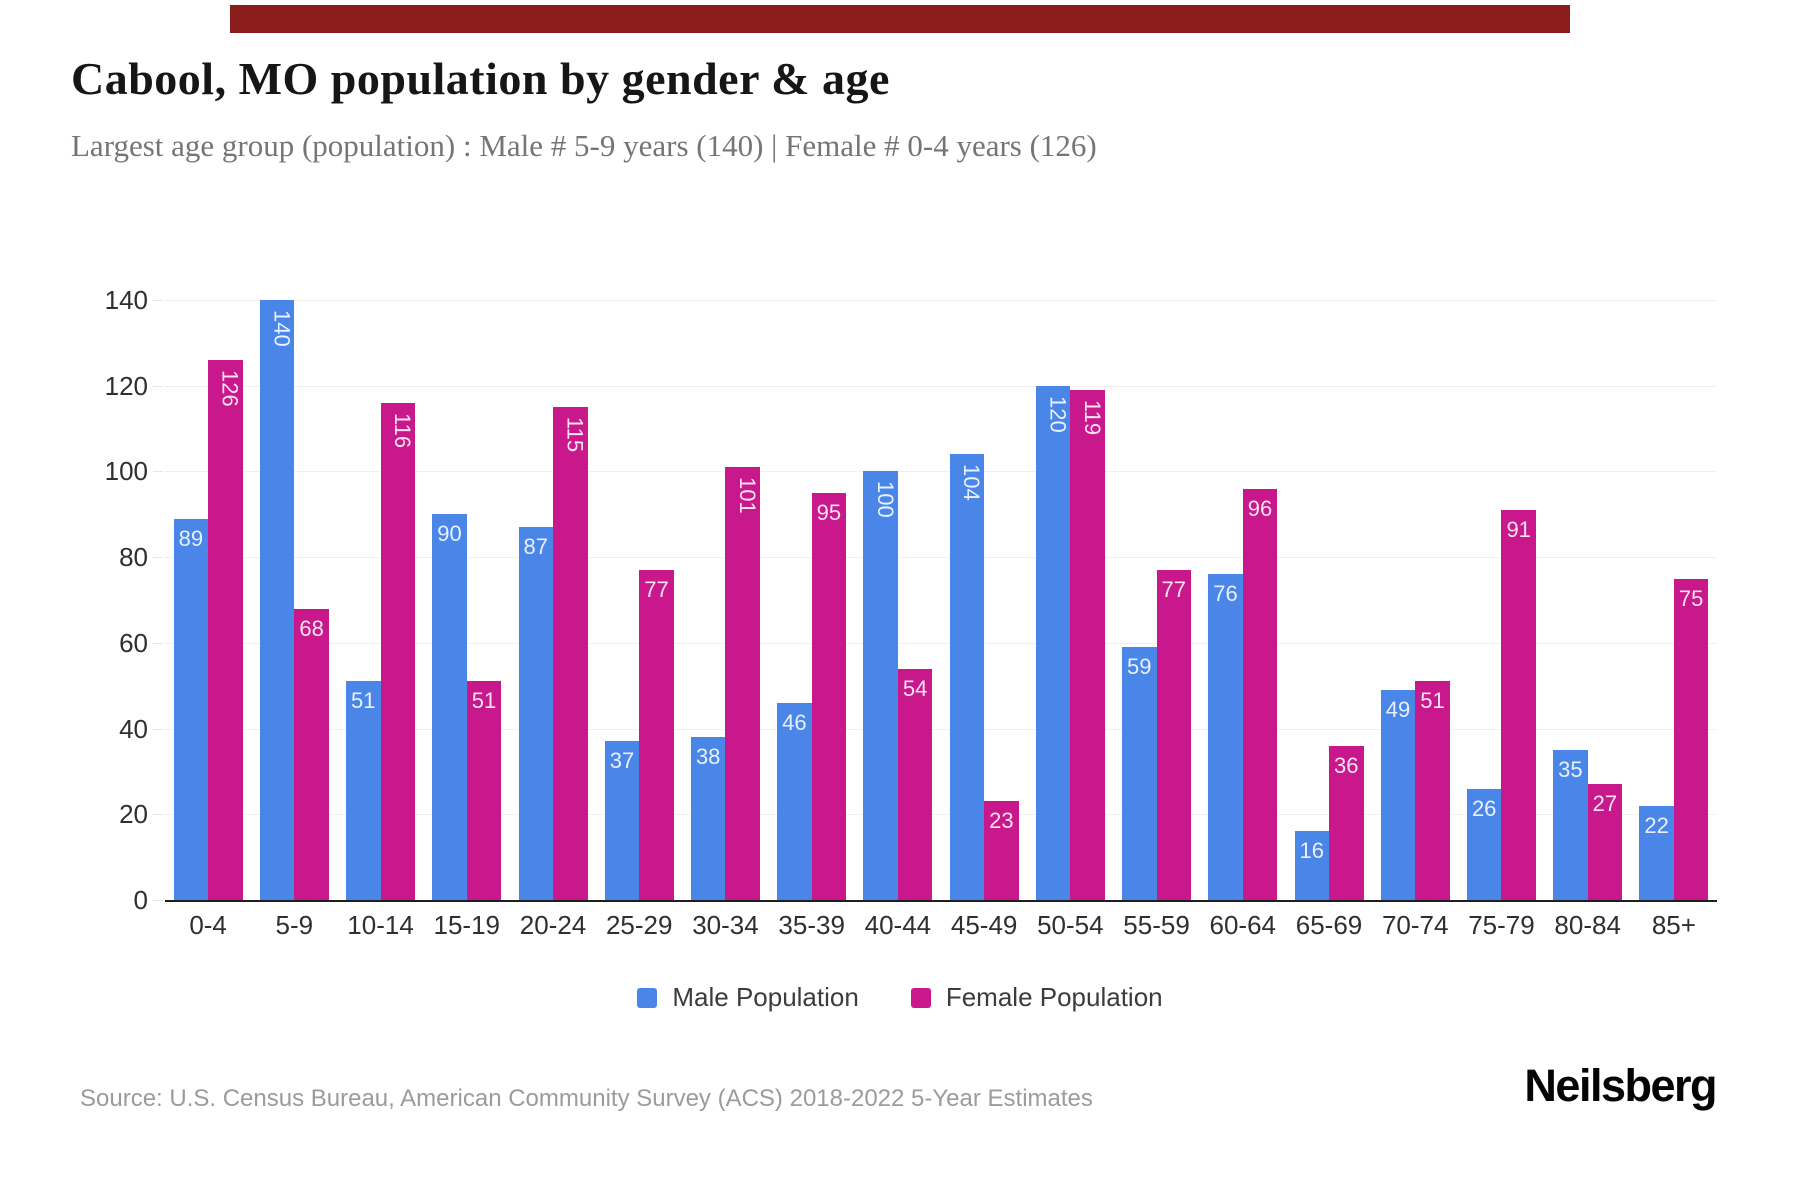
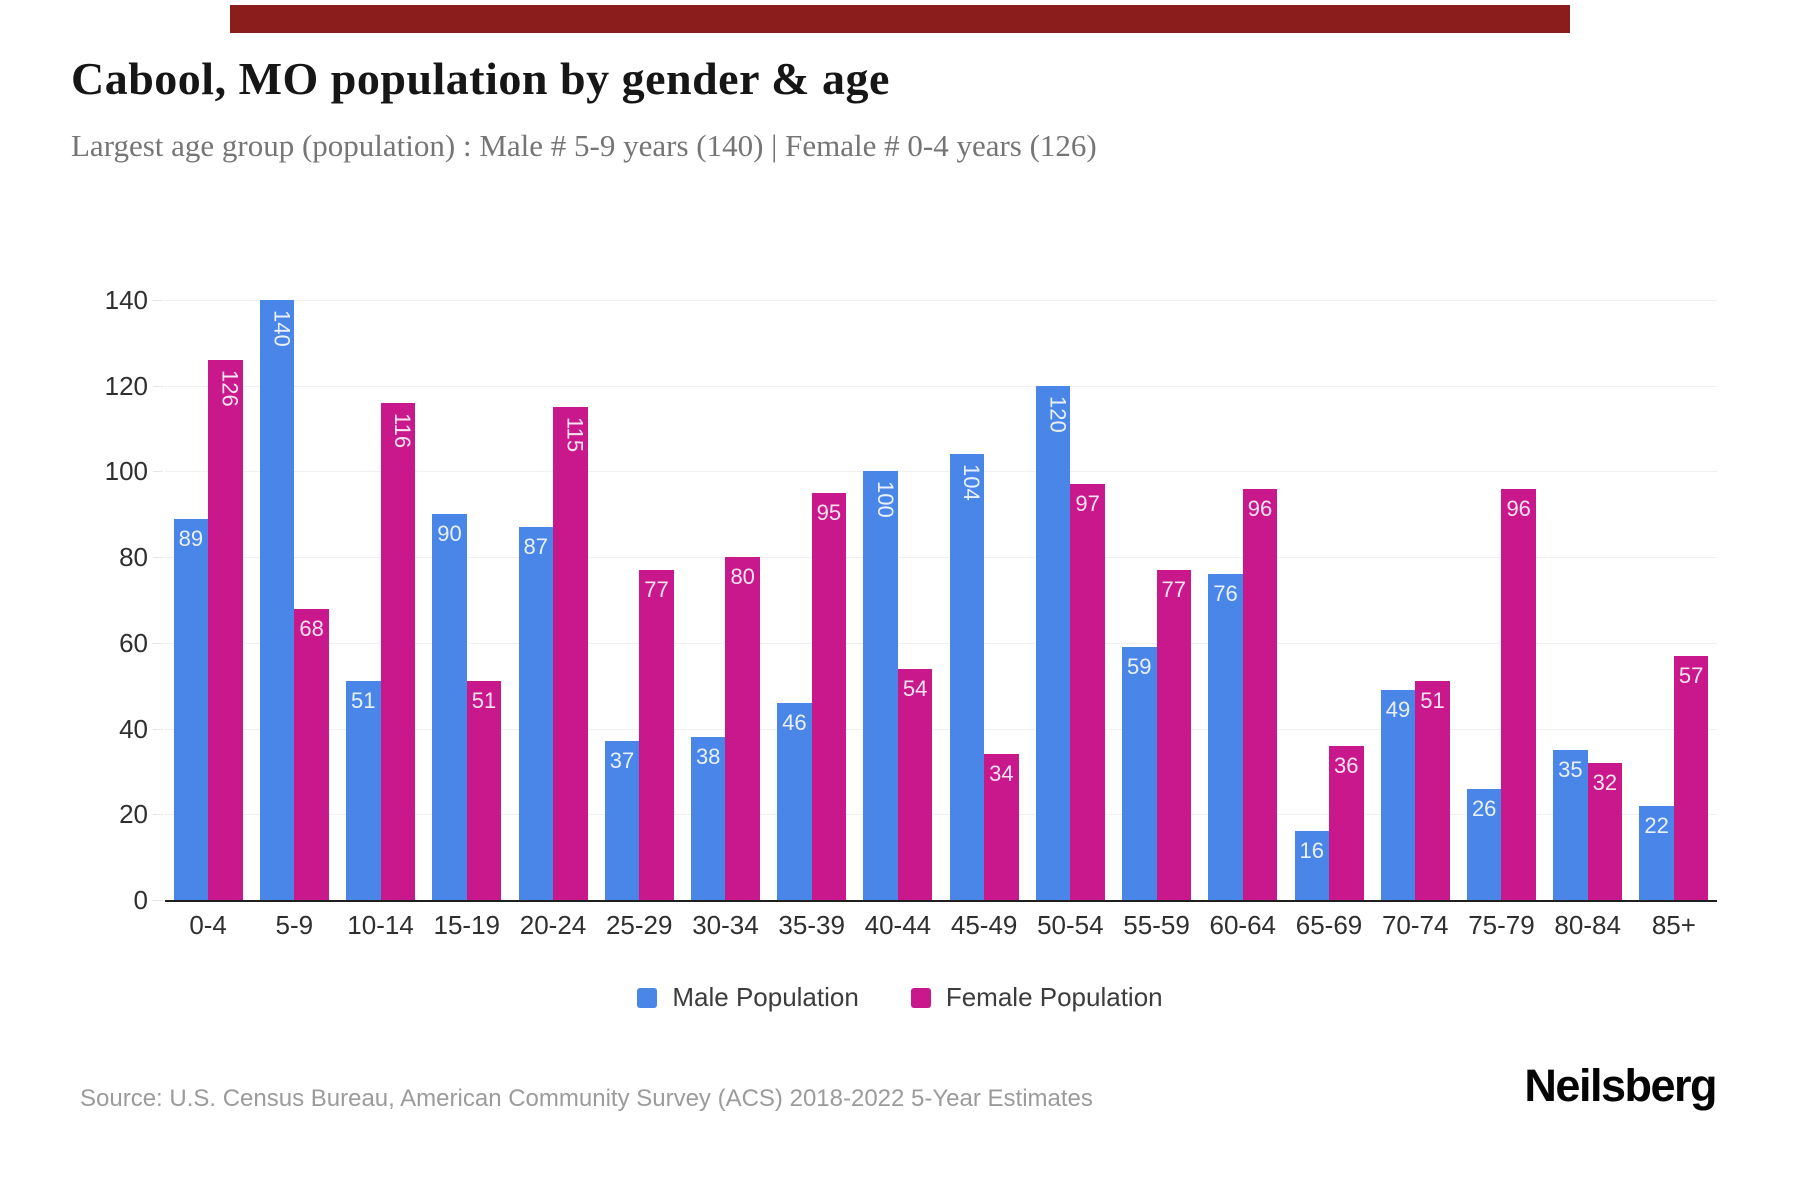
Female Population/30-34: 101 -> 80
Female Population/45-49: 23 -> 34
Female Population/50-54: 119 -> 97
Female Population/75-79: 91 -> 96
Female Population/80-84: 27 -> 32
Female Population/85+: 75 -> 57
